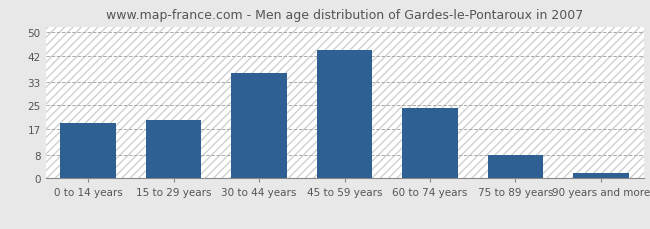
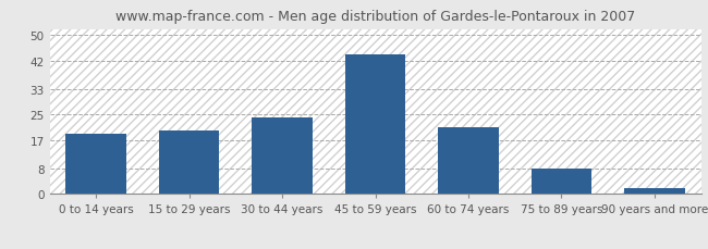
30 to 44 years: 36 -> 24
60 to 74 years: 24 -> 21
